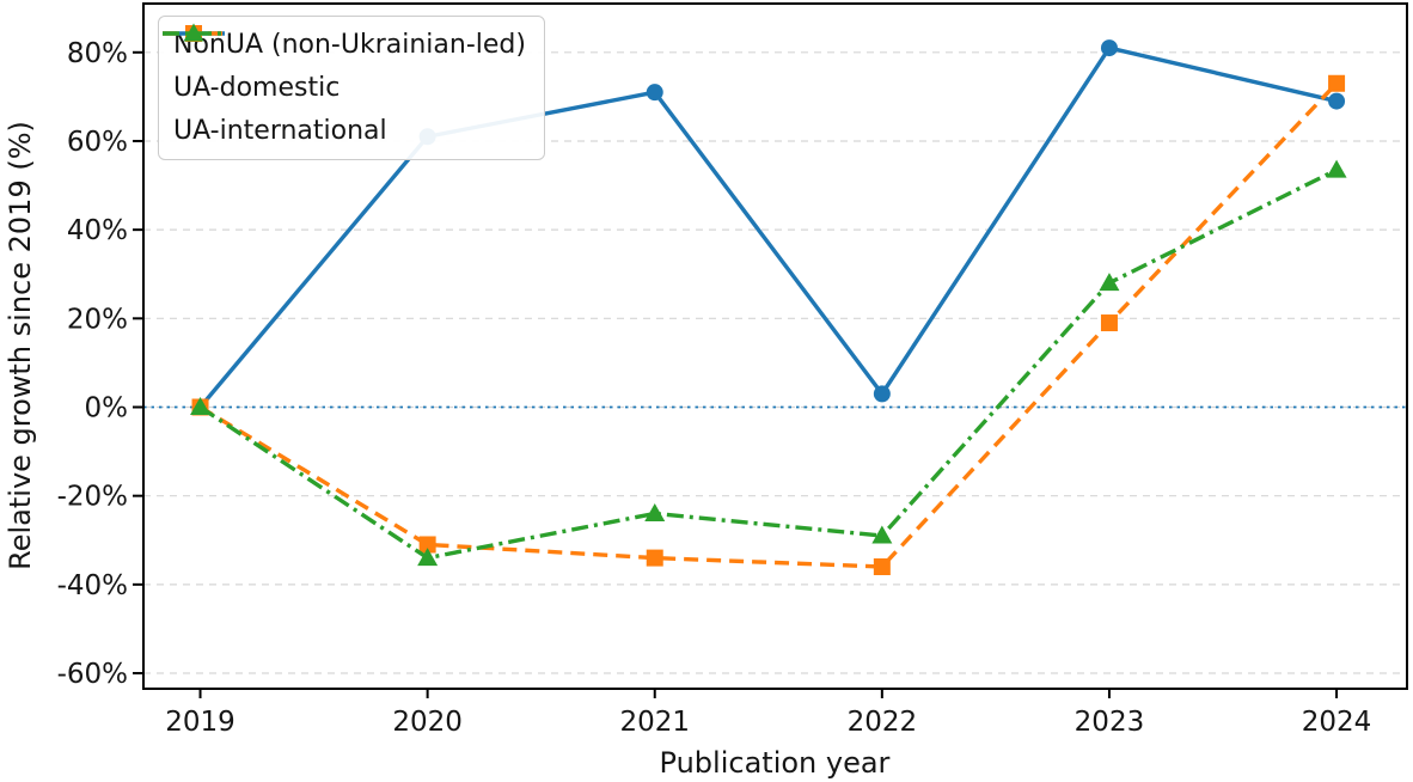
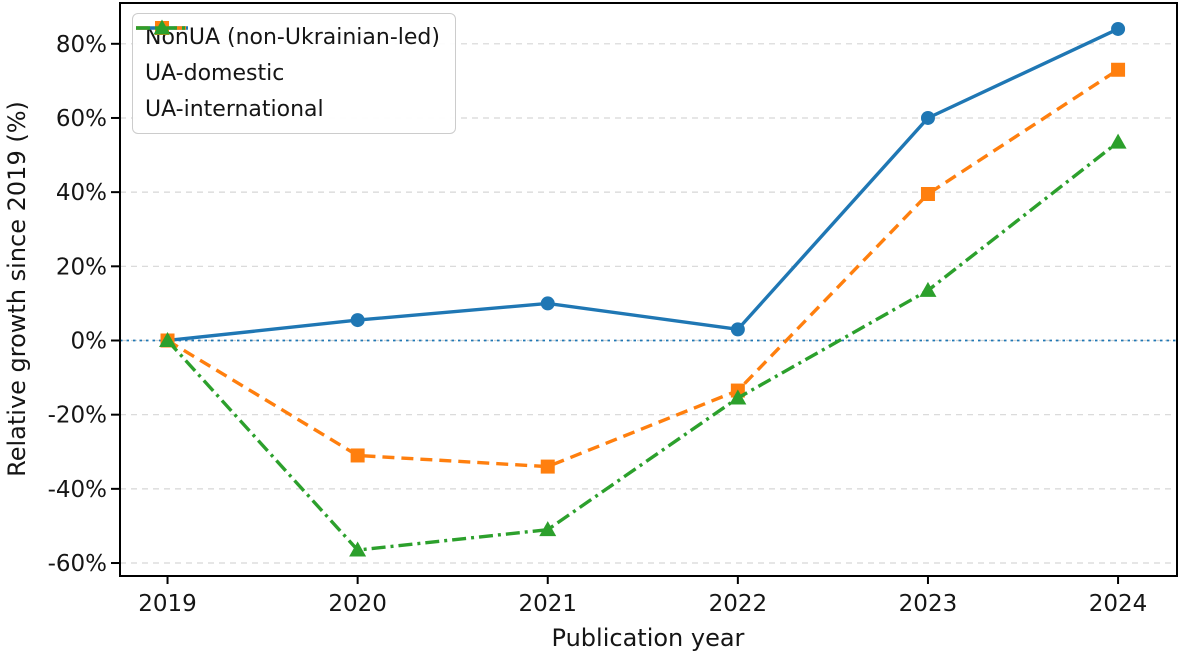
NonUA (non-Ukrainian-led)/2020: 61% -> 6%
UA-international/2020: -34% -> -56%
NonUA (non-Ukrainian-led)/2021: 71% -> 10%
UA-international/2021: -24% -> -51%
UA-domestic/2022: -36% -> -14%
UA-international/2022: -29% -> -16%
NonUA (non-Ukrainian-led)/2023: 81% -> 60%
UA-domestic/2023: 19% -> 40%
UA-international/2023: 28% -> 14%
NonUA (non-Ukrainian-led)/2024: 69% -> 84%
